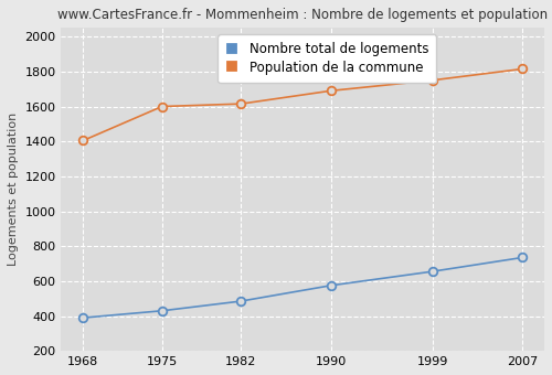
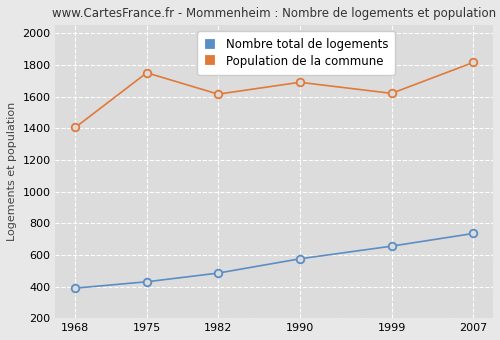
Population de la commune/1975: 1600 -> 1750
Population de la commune/1999: 1750 -> 1620
